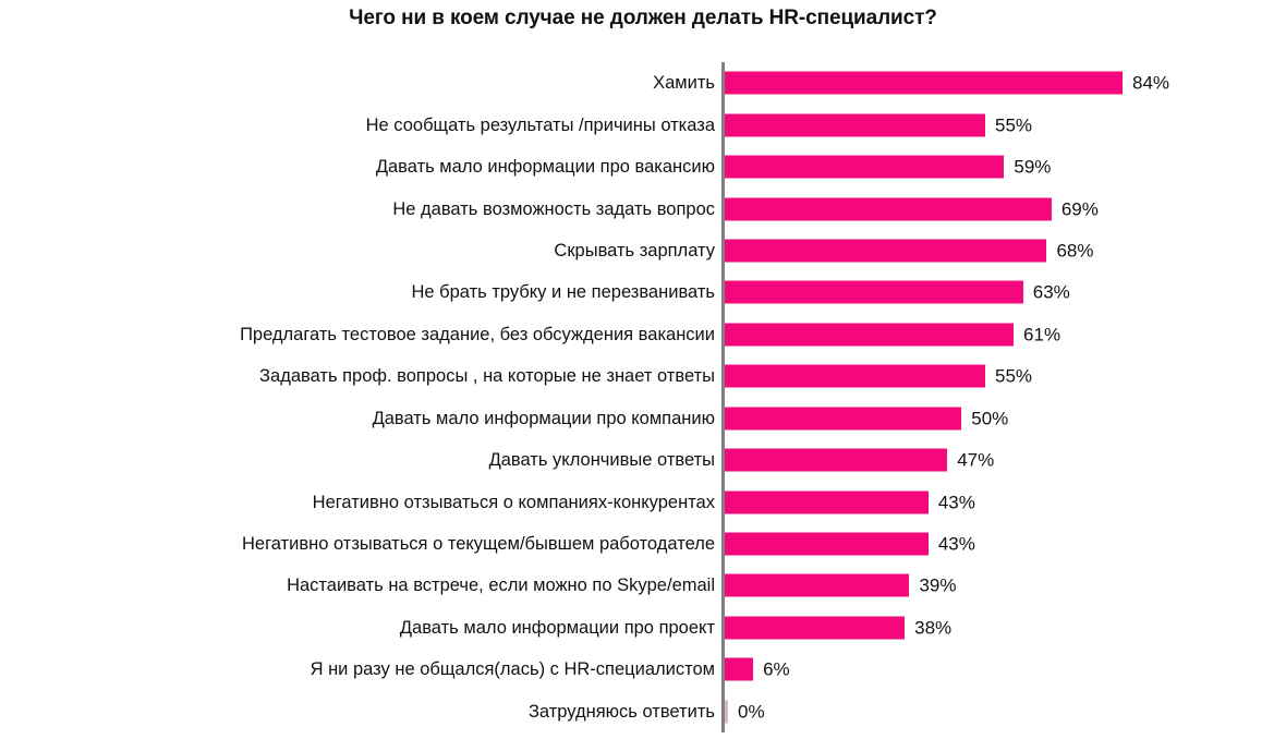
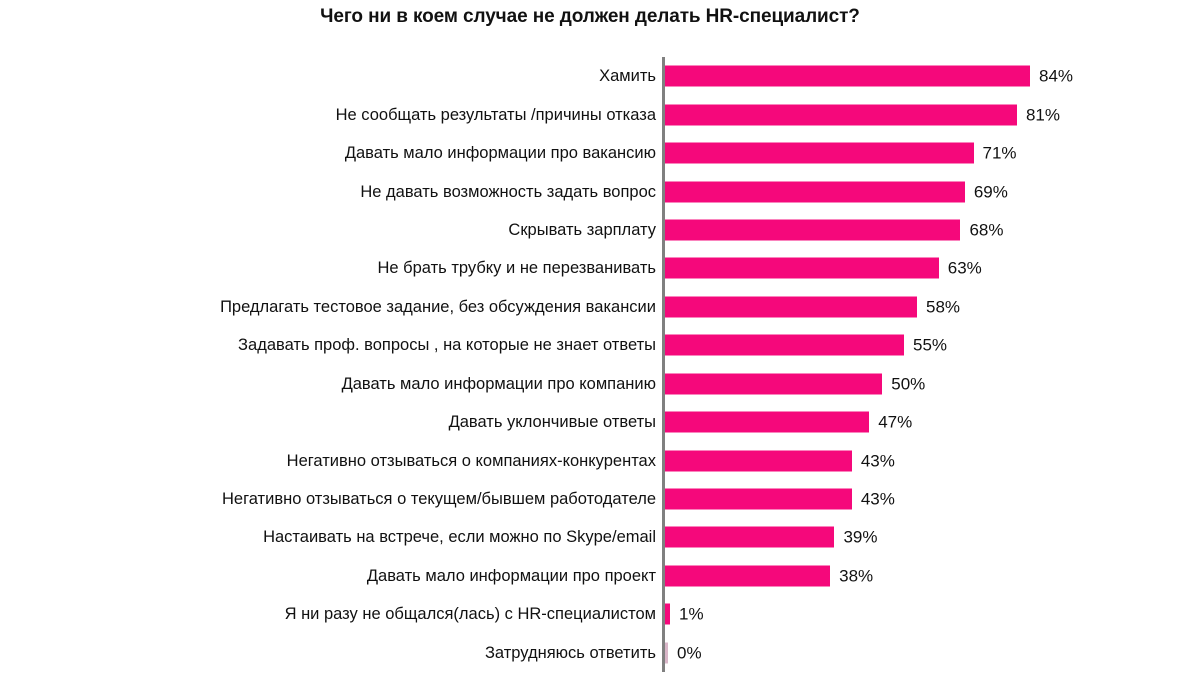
Не сообщать результаты /причины отказа: 55% -> 81%
Давать мало информации про вакансию: 59% -> 71%
Предлагать тестовое задание, без обсуждения вакансии: 61% -> 58%
Я ни разу не общался(лась) с HR-специалистом: 6% -> 1%
